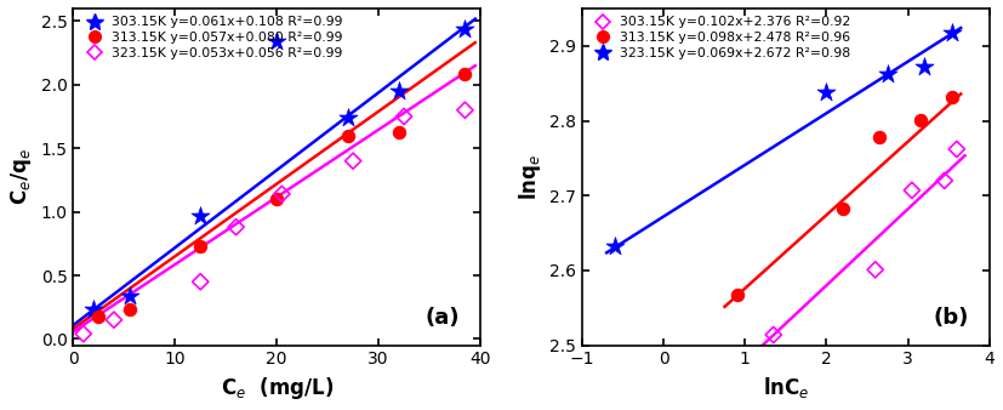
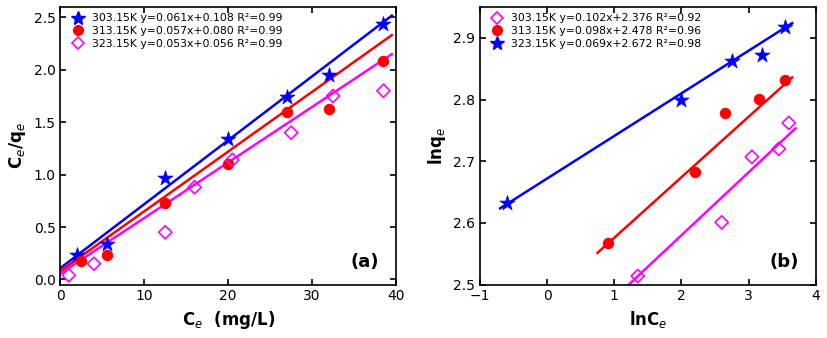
303.15K y=0.061x+0.108 R²=0.99/20: 2.34 -> 1.34
323.15K y=0.069x+2.672 R²=0.98/2: 2.838 -> 2.800
